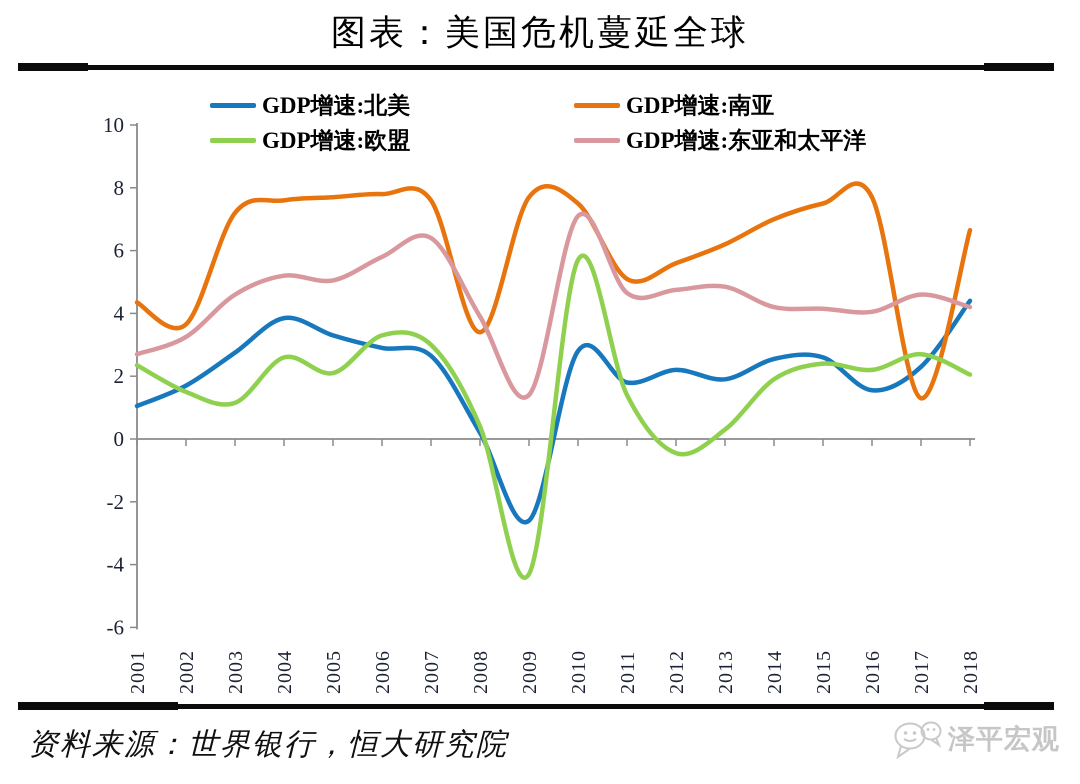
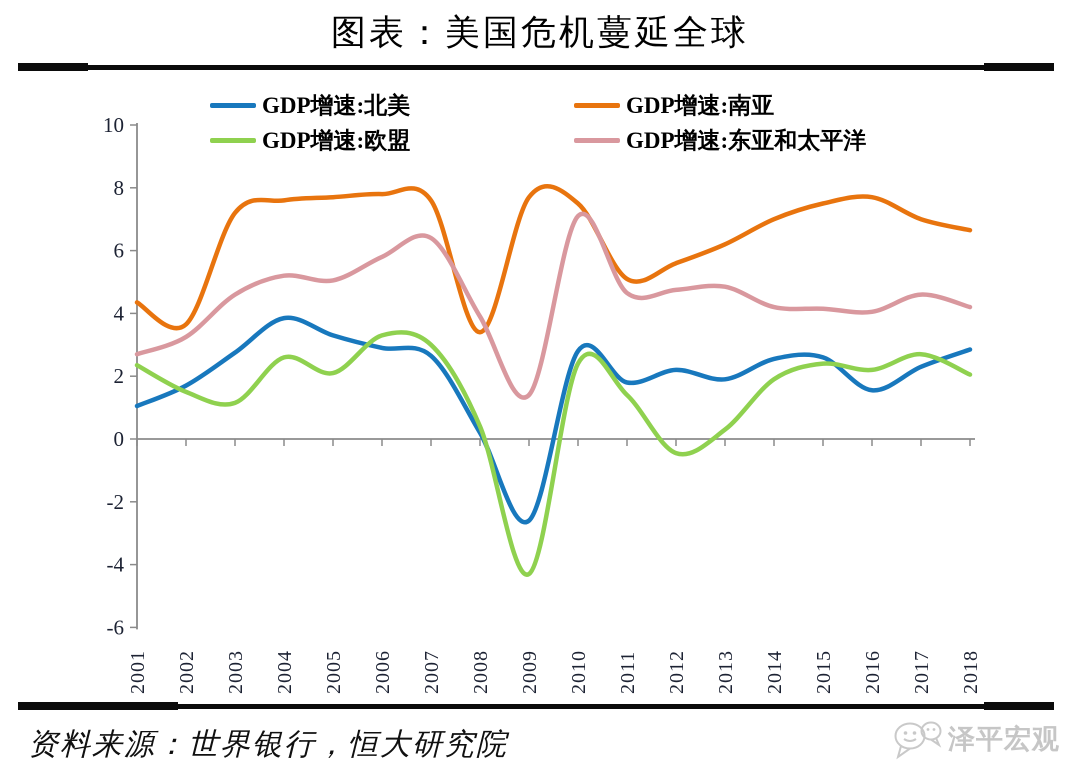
GDP增速:欧盟/2010: 5.7 -> 2.4
GDP增速:南亚/2017: 1.3 -> 7.0
GDP增速:北美/2018: 4.4 -> 2.9
